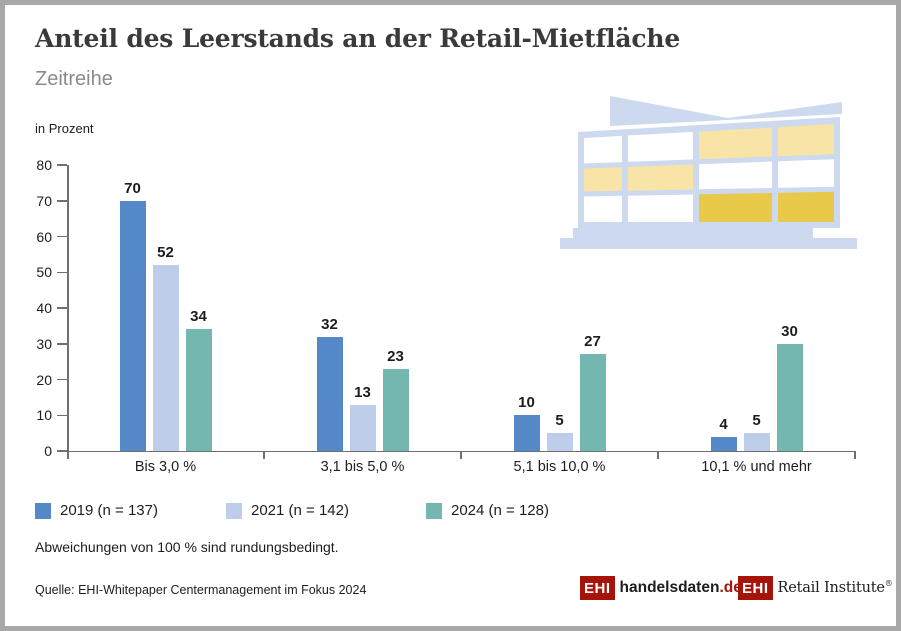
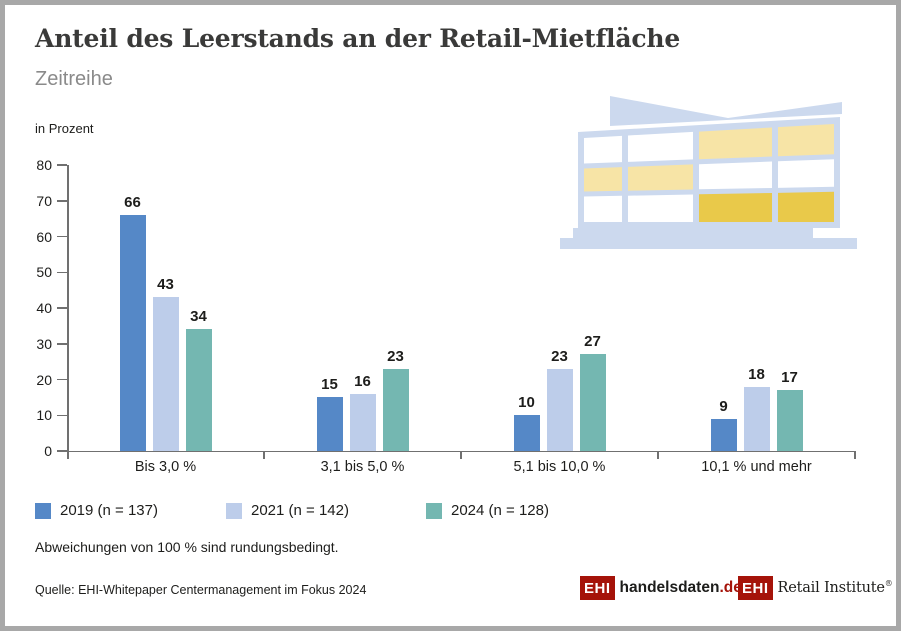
2019 (n = 137)/Bis 3,0 %: 70 -> 66
2021 (n = 142)/Bis 3,0 %: 52 -> 43
2019 (n = 137)/3,1 bis 5,0 %: 32 -> 15
2021 (n = 142)/3,1 bis 5,0 %: 13 -> 16
2021 (n = 142)/5,1 bis 10,0 %: 5 -> 23
2019 (n = 137)/10,1 % und mehr: 4 -> 9
2021 (n = 142)/10,1 % und mehr: 5 -> 18
2024 (n = 128)/10,1 % und mehr: 30 -> 17
